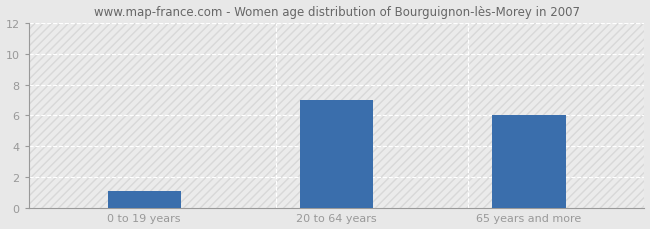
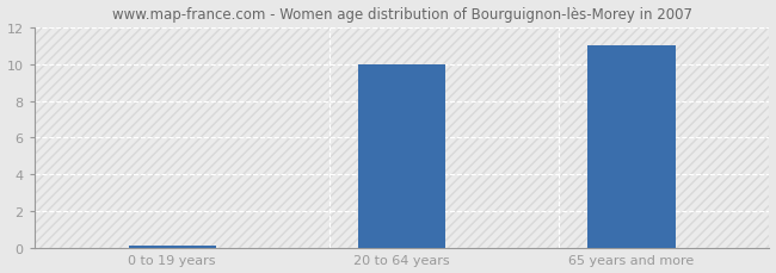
0 to 19 years: 1.1 -> 0.1
20 to 64 years: 7.0 -> 10.0
65 years and more: 6.0 -> 11.0
